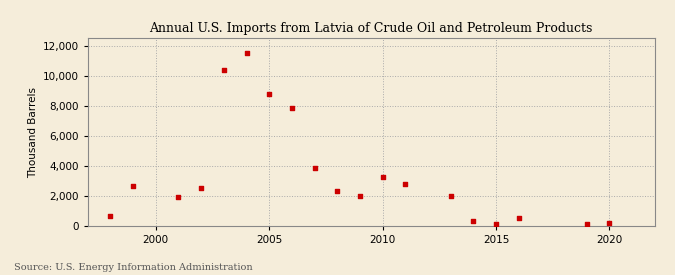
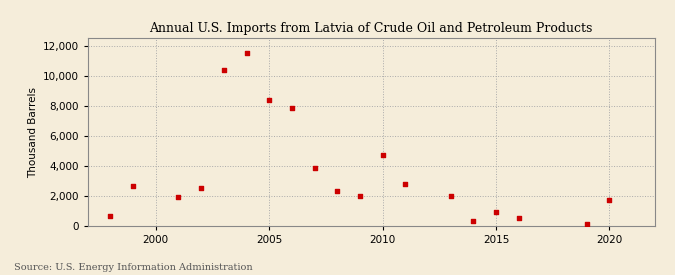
2005: 8,800 -> 8,400
2010: 3,200 -> 4,700
2015: 100 -> 900
2020: 200 -> 1,700
